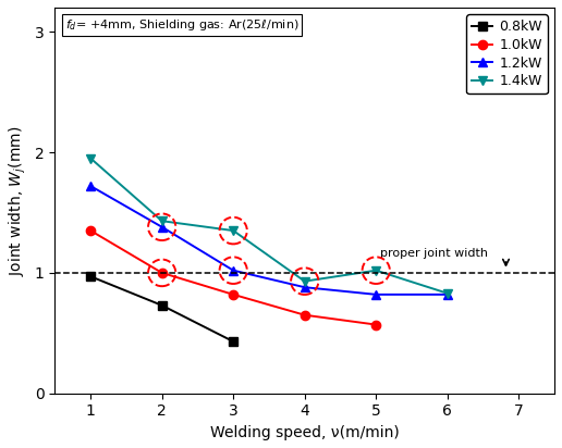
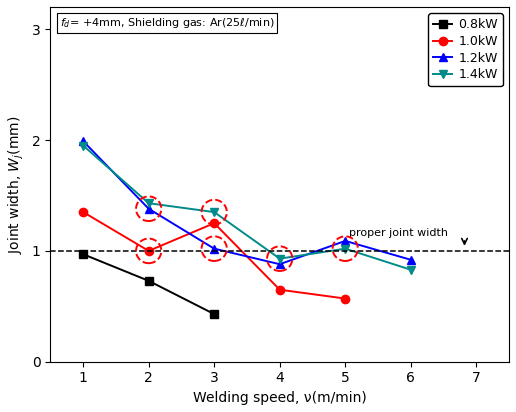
1.2kW/1: 1.72 -> 1.99
1.0kW/3: 0.82 -> 1.25
1.2kW/5: 0.82 -> 1.09
1.2kW/6: 0.82 -> 0.92
